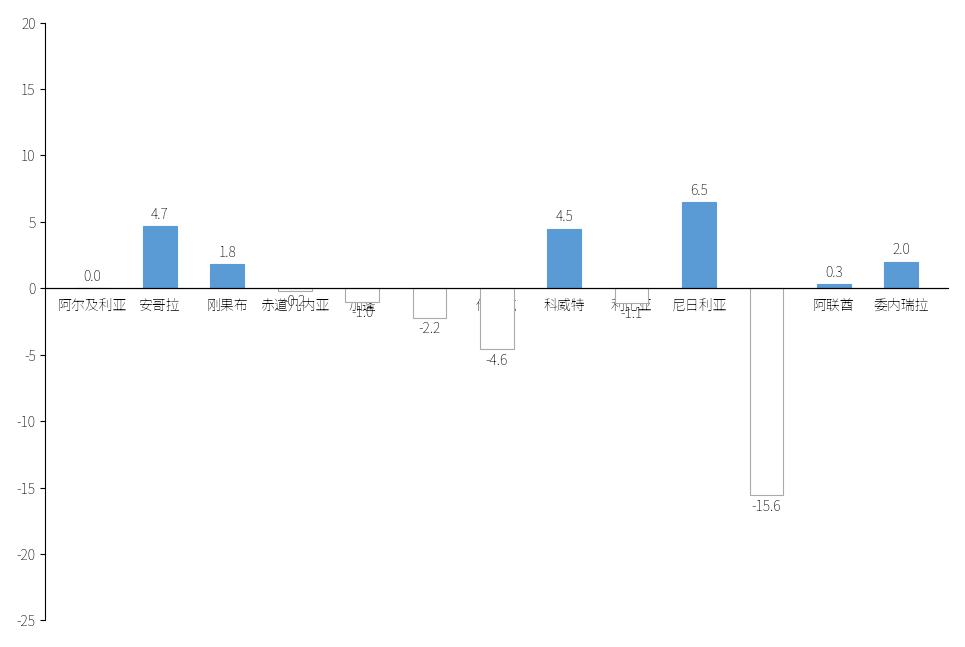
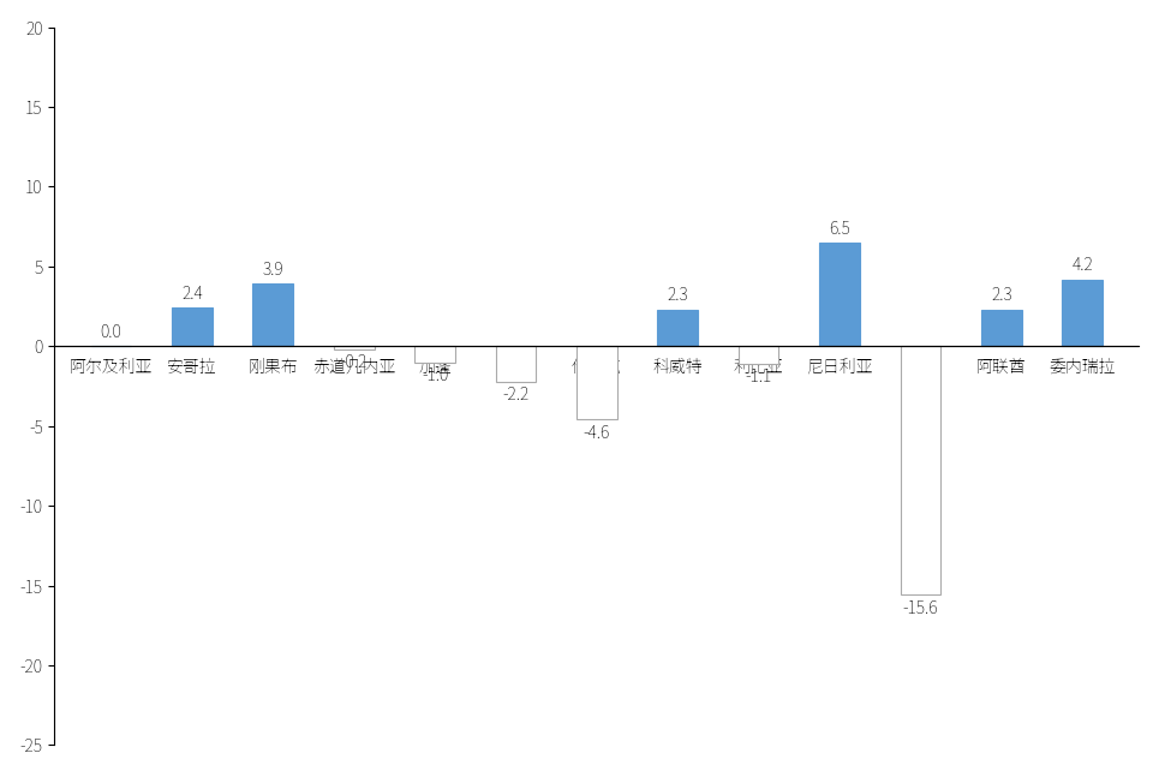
安哥拉: 4.7 -> 2.4
刚果布: 1.8 -> 3.9
科威特: 4.5 -> 2.3
阿联酋: 0.3 -> 2.3
委内瑞拉: 2.0 -> 4.2
